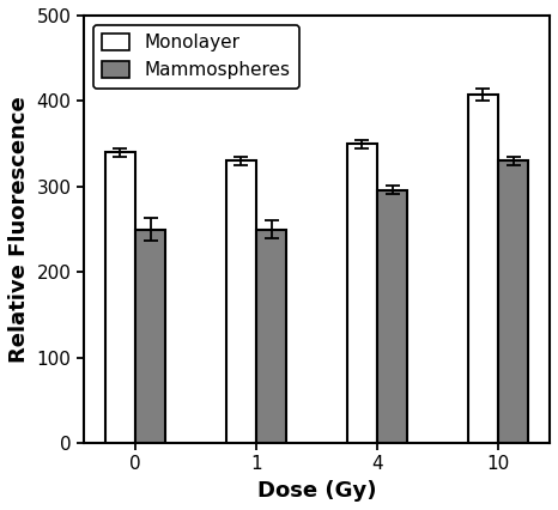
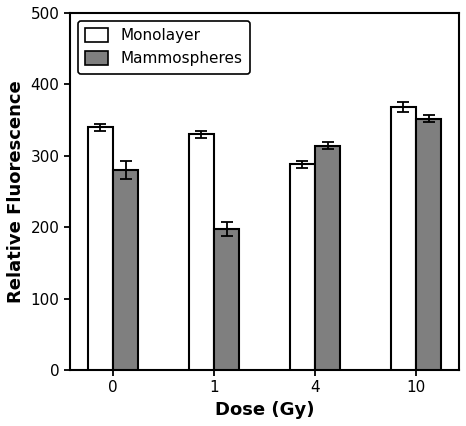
Mammospheres/0: 250 -> 280
Mammospheres/1: 250 -> 198
Monolayer/4: 350 -> 288
Mammospheres/4: 296 -> 314
Monolayer/10: 408 -> 368
Mammospheres/10: 330 -> 352
